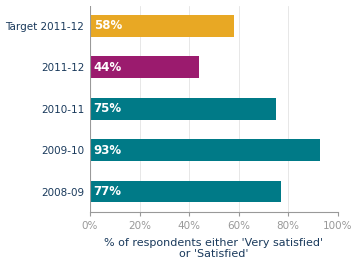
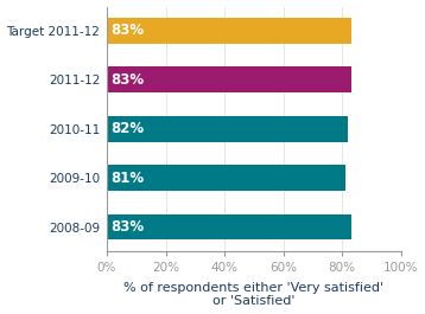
Target 2011-12: 58% -> 83%
2011-12: 44% -> 83%
2010-11: 75% -> 82%
2009-10: 93% -> 81%
2008-09: 77% -> 83%
